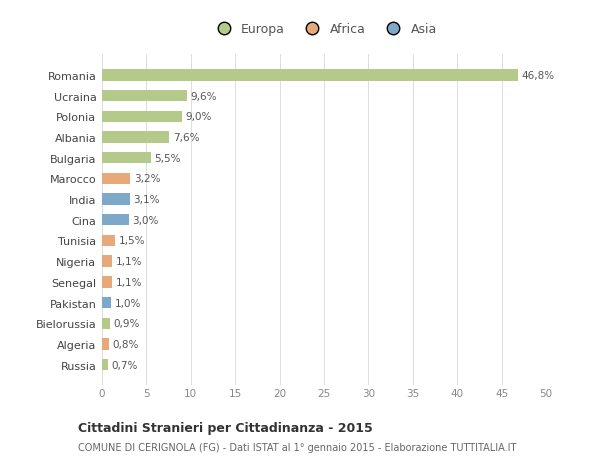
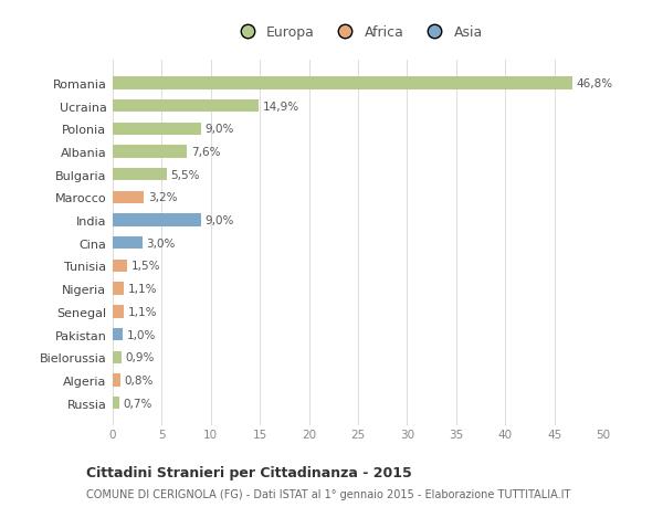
Ucraina: 9,6% -> 14,9%
India: 3,1% -> 9,0%
